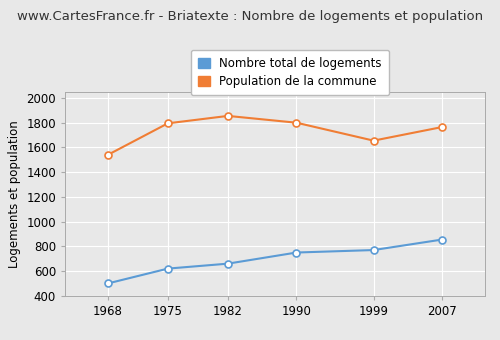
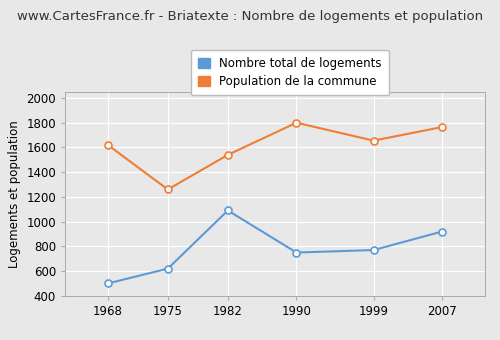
Population de la commune/1968: 1540 -> 1620
Population de la commune/1975: 1800 -> 1260
Nombre total de logements/1982: 660 -> 1090
Population de la commune/1982: 1860 -> 1540
Nombre total de logements/2007: 860 -> 920
